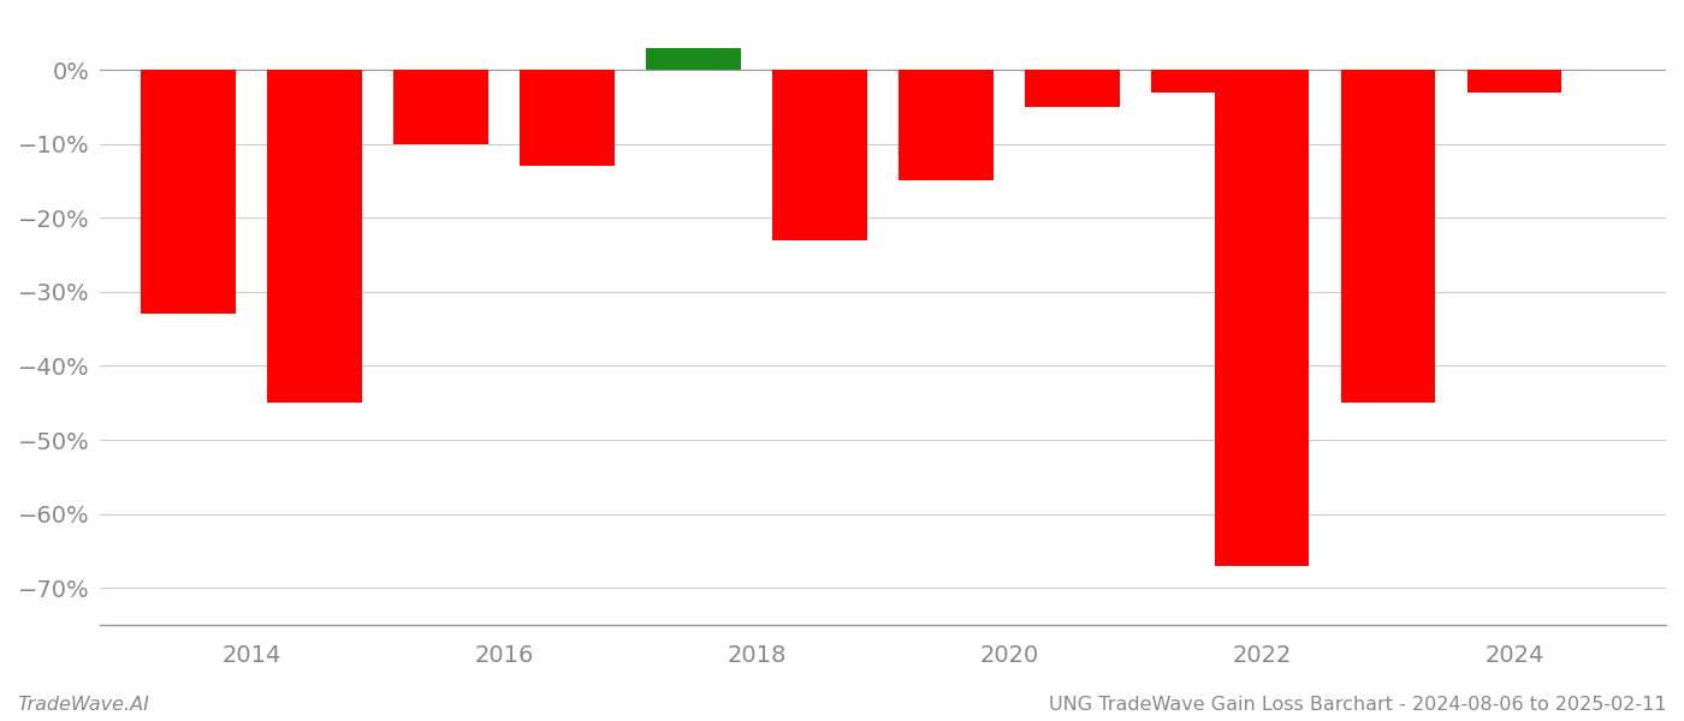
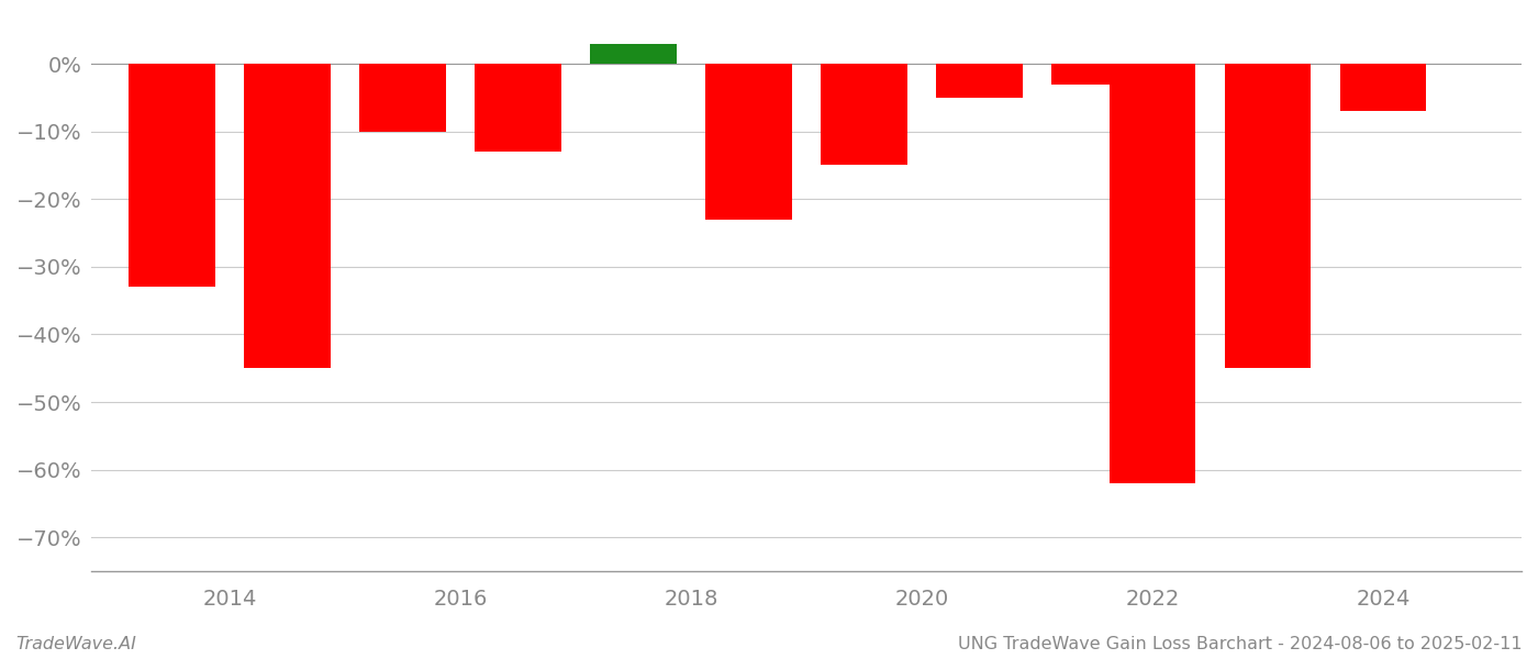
2022: -67% -> -62%
2024: -3% -> -7%
